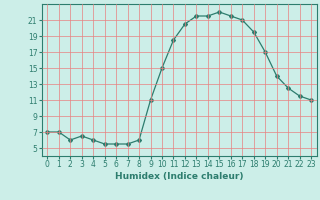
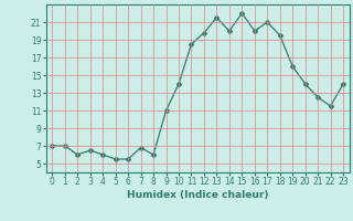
7: 5.5 -> 6.8
10: 15.0 -> 14.0
12: 20.5 -> 19.8
14: 21.5 -> 20.0
16: 21.5 -> 20.0
19: 17.0 -> 16.0
23: 11.0 -> 14.0
